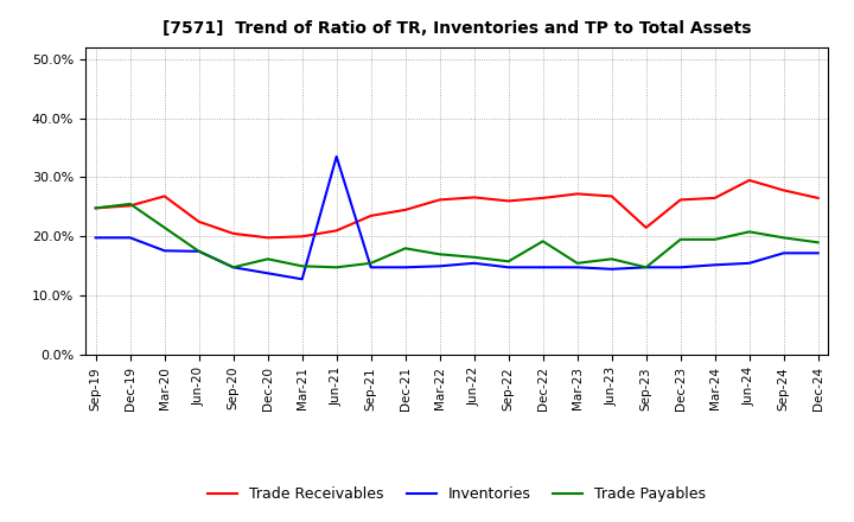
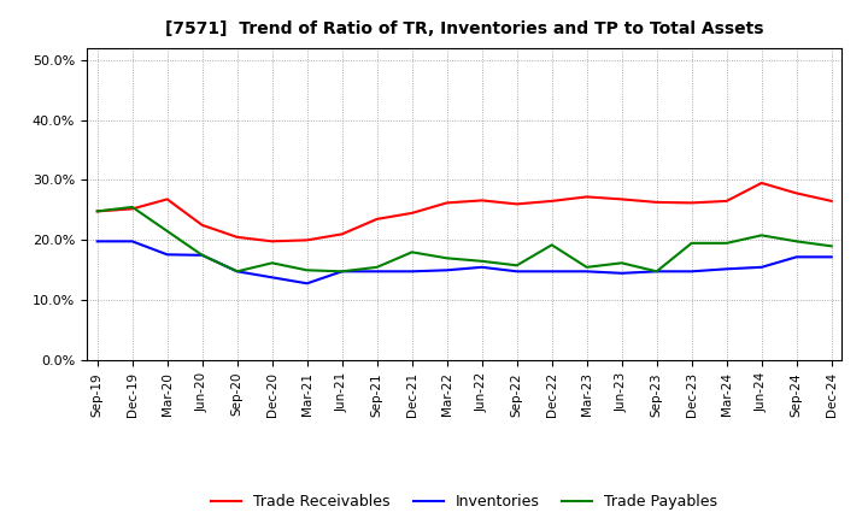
Inventories/Jun-21: 33.5% -> 14.8%
Trade Receivables/Sep-23: 21.5% -> 26.3%
